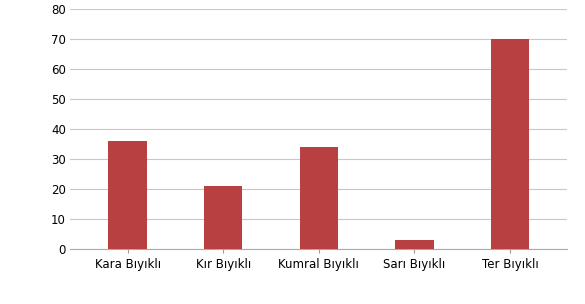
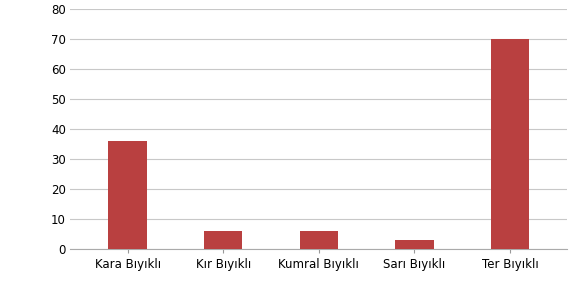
Kır Bıyıklı: 21 -> 6
Kumral Bıyıklı: 34 -> 6
